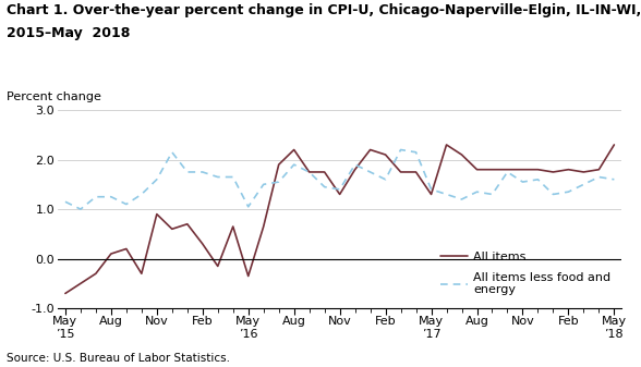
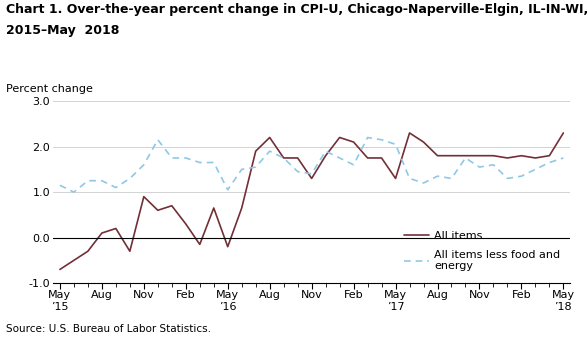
All items/May ’16: -0.35 -> -0.20
All items less food and energy/May ’17: 1.40 -> 2.05
All items less food and energy/May ’18: 1.60 -> 1.75
